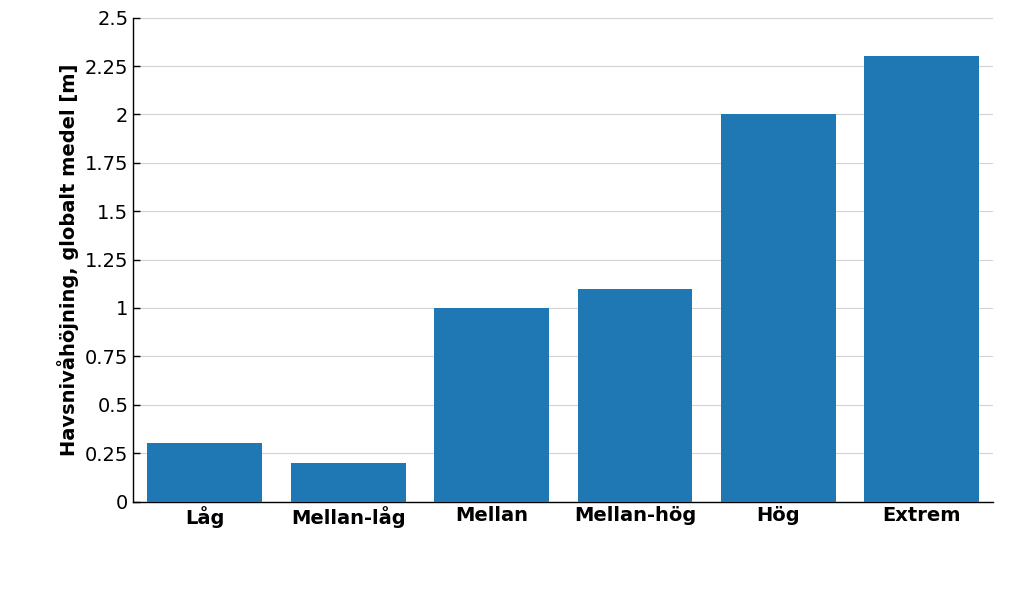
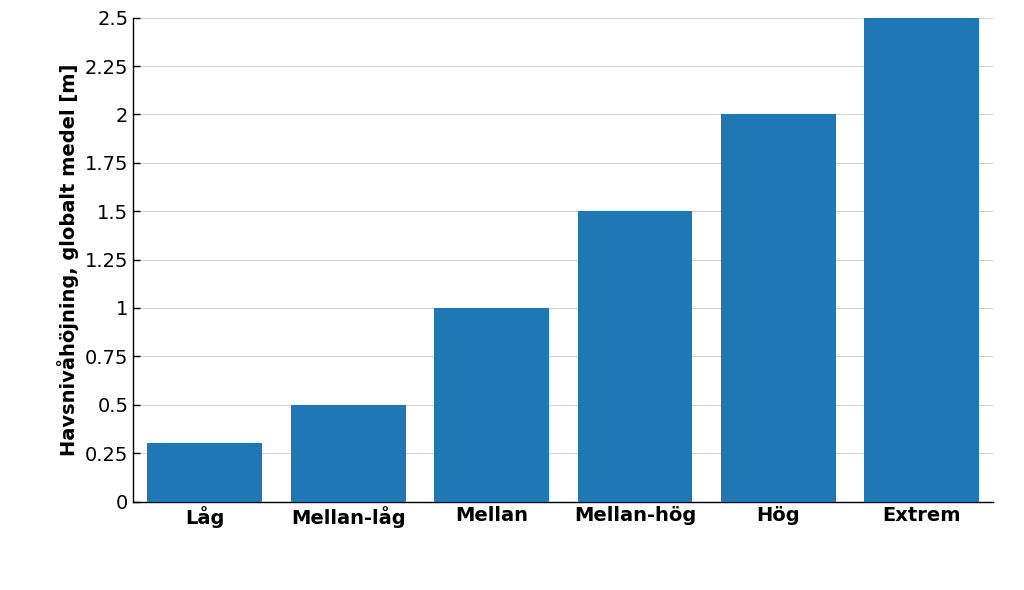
Mellan-låg: 0.2 -> 0.5
Mellan-hög: 1.1 -> 1.5
Extrem: 2.3 -> 2.5
